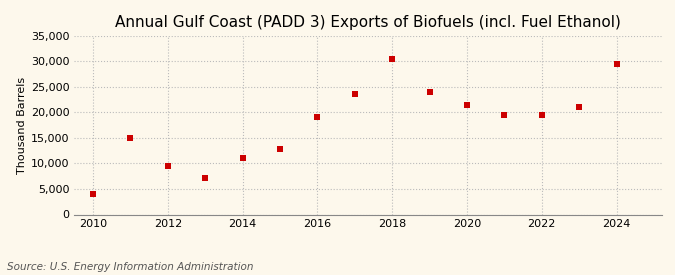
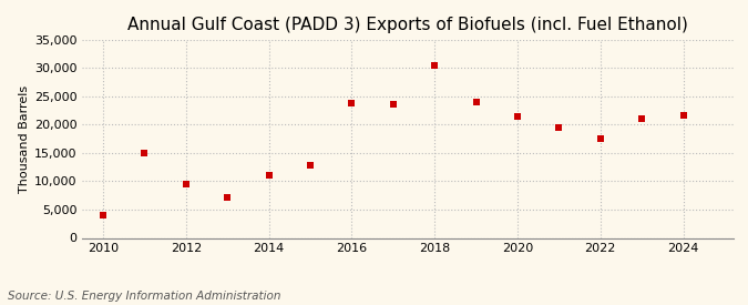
2016: 19,000 -> 23,800
2022: 19,500 -> 17,600
2024: 29,500 -> 21,600
